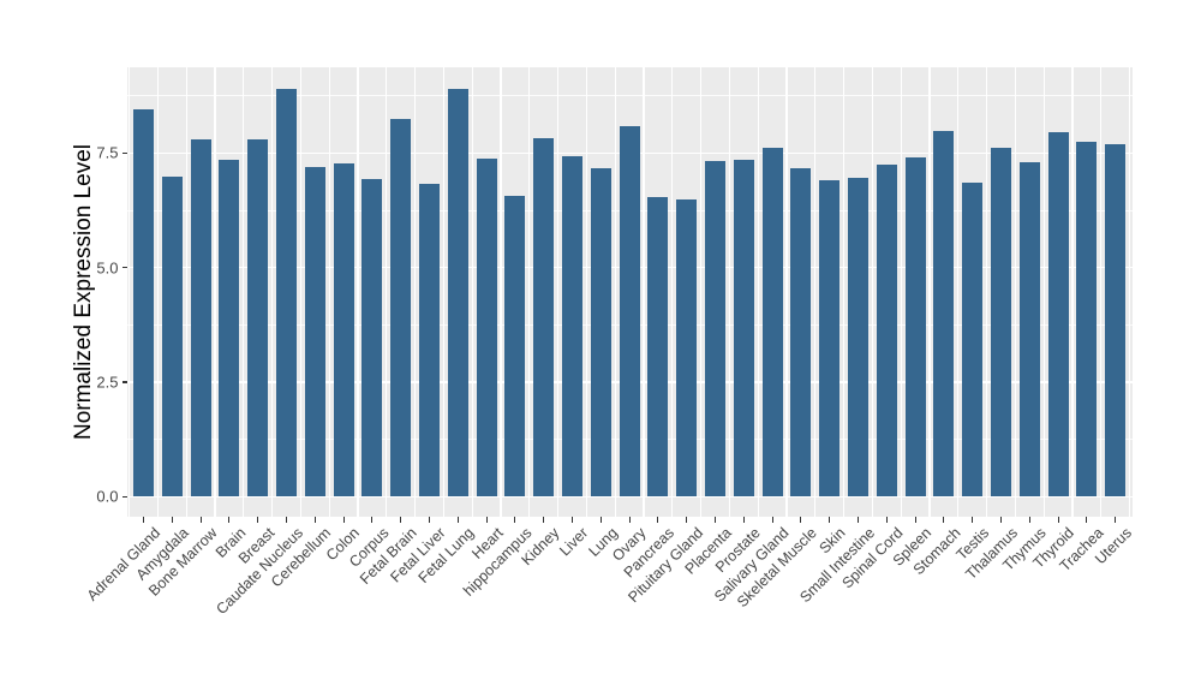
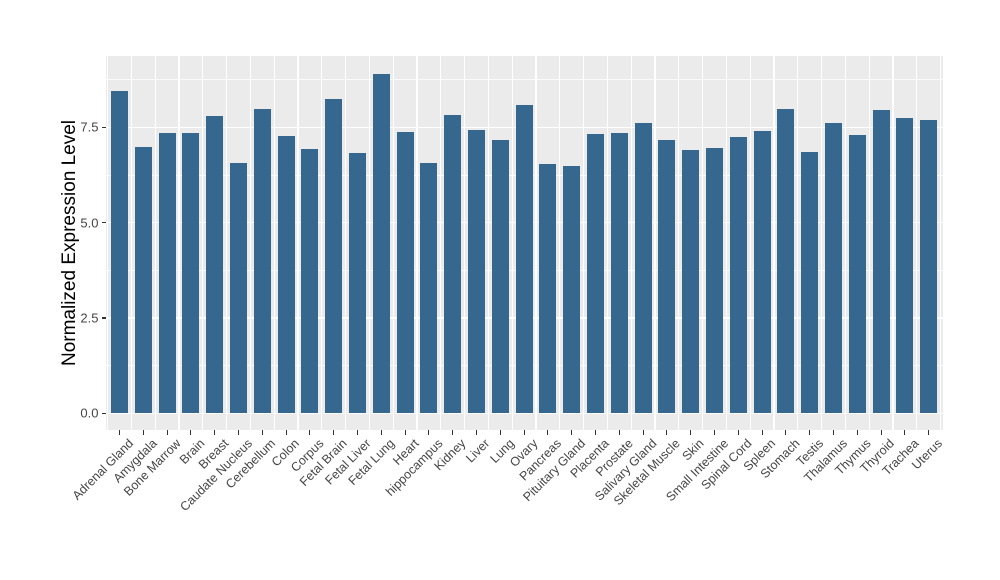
Bone Marrow: 7.8 -> 7.4
Caudate Nucleus: 8.9 -> 6.6
Cerebellum: 7.2 -> 8.0
